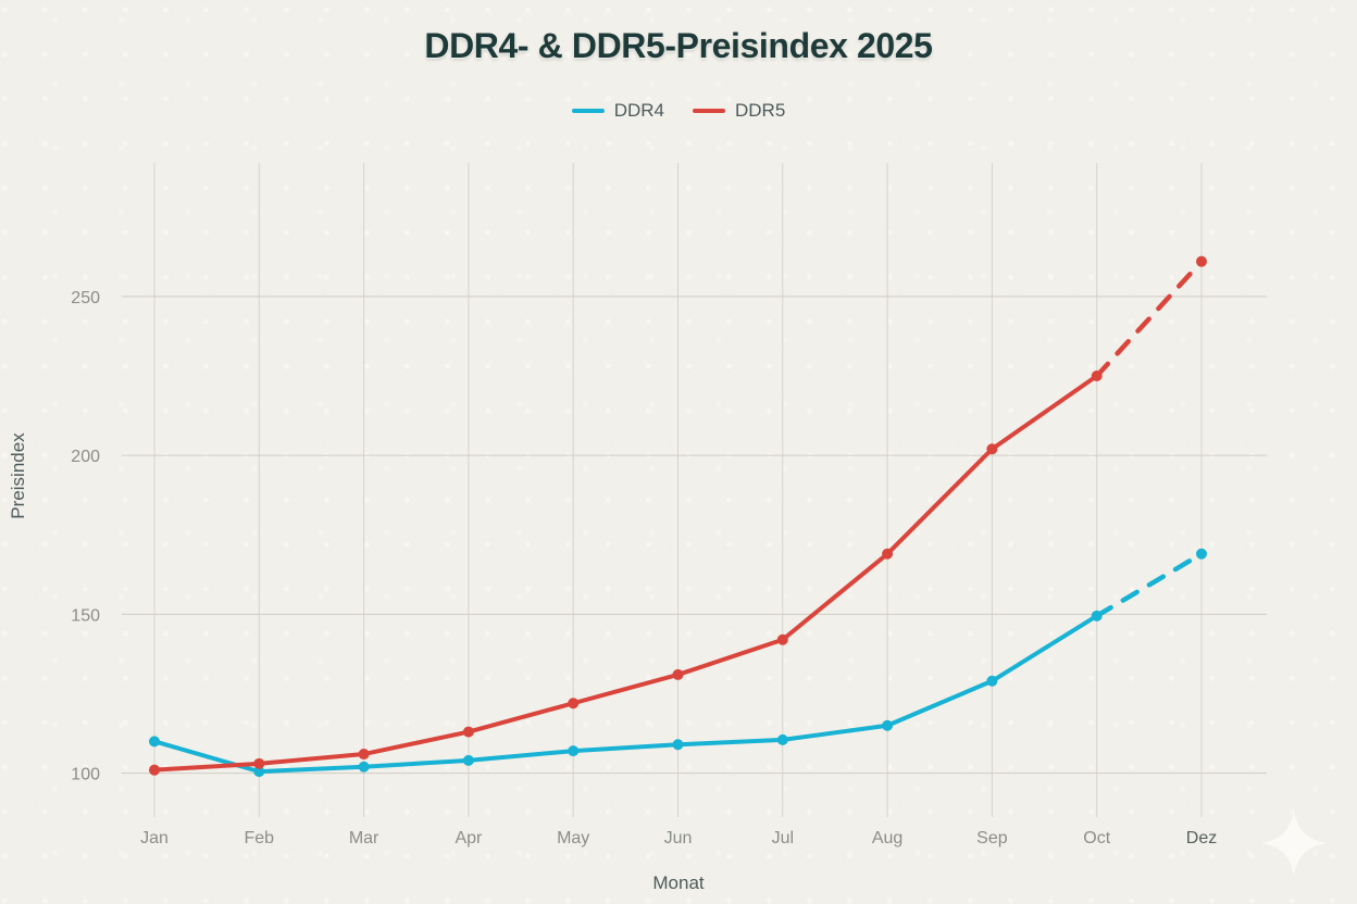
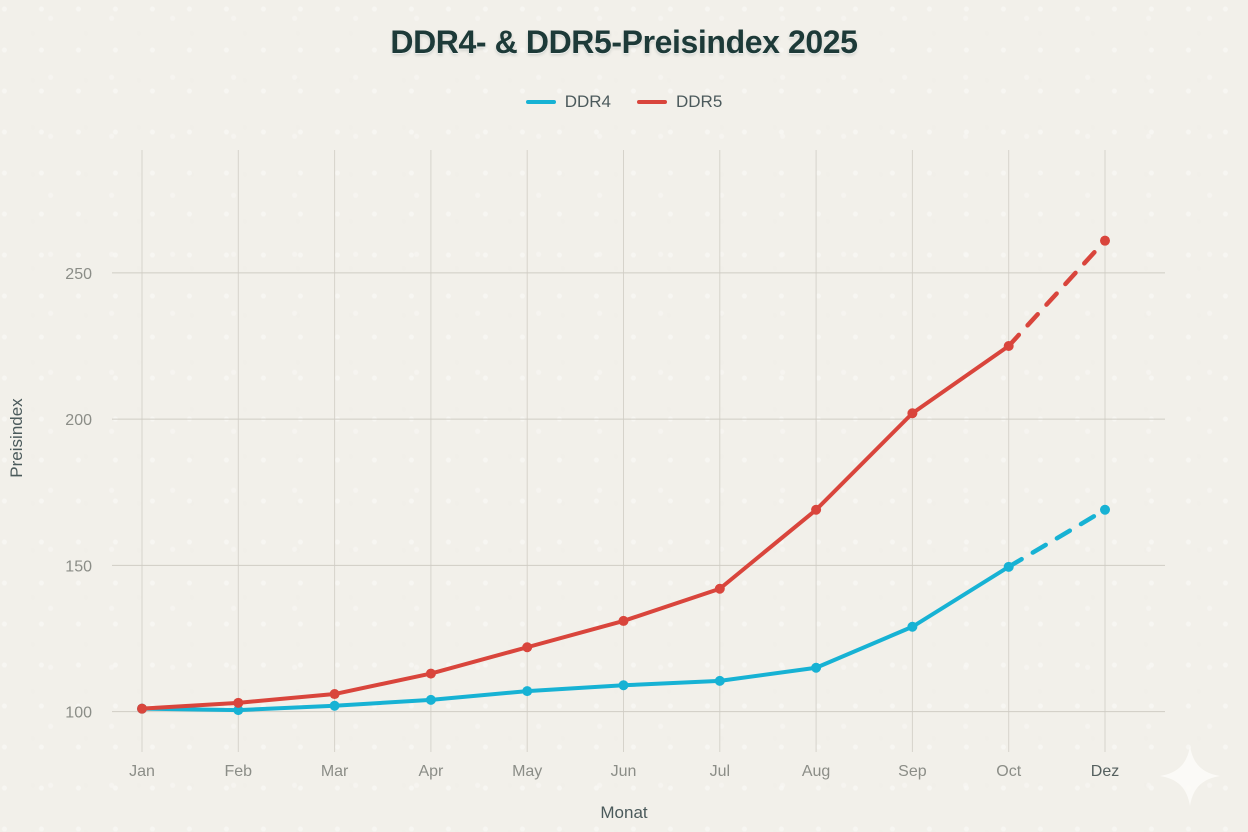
DDR4/Jan: 110 -> 101
